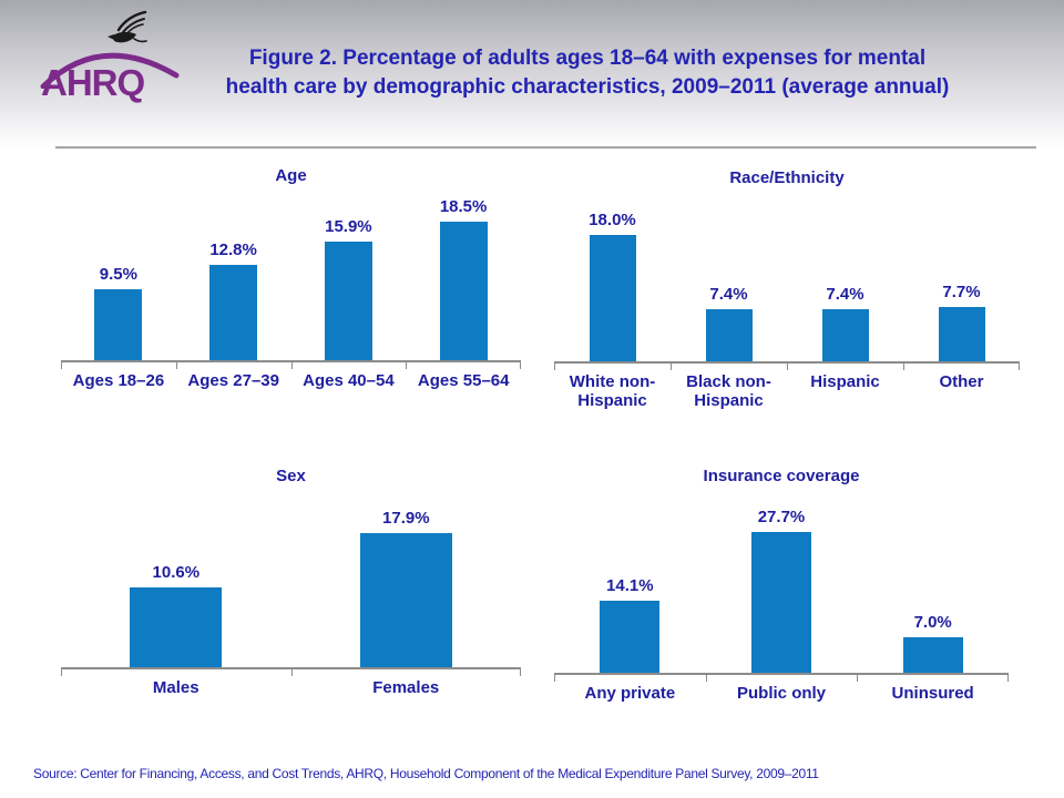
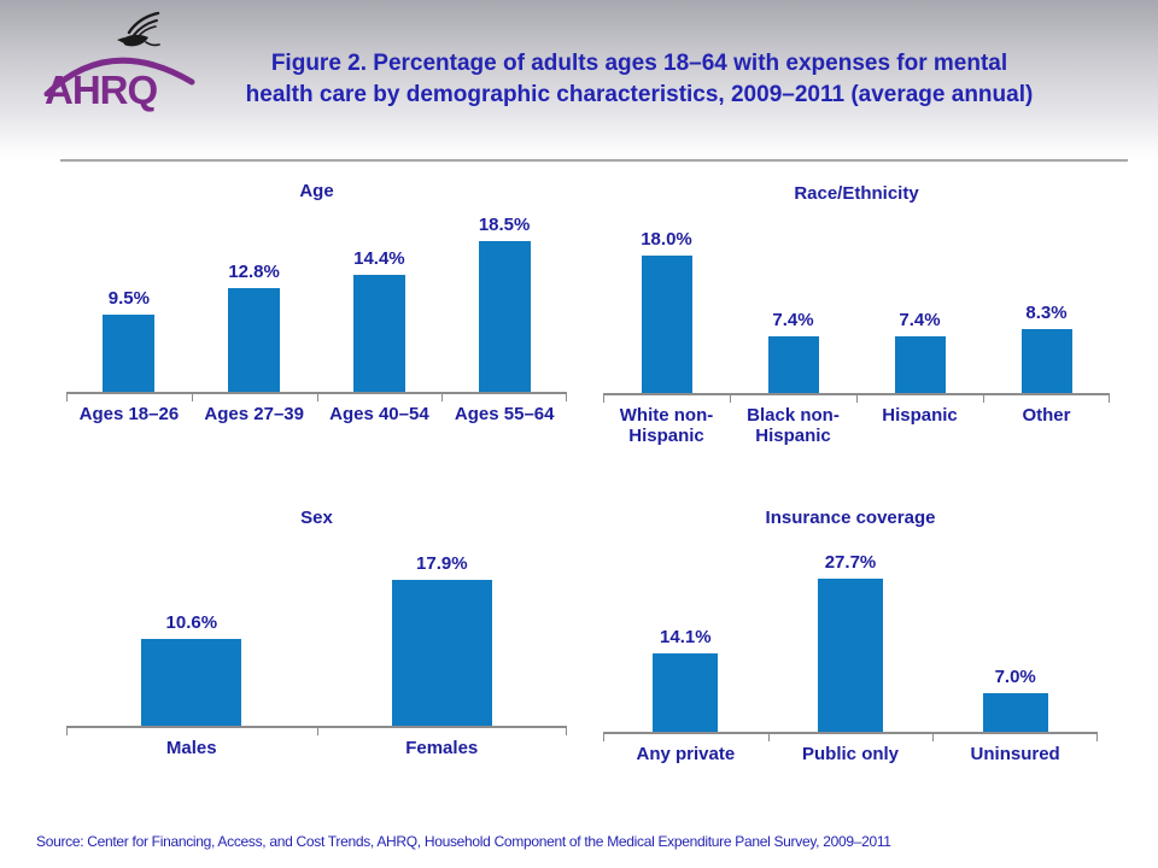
Age/Ages 40–54: 15.9% -> 14.4%
Race/Ethnicity/Other: 7.7% -> 8.3%
